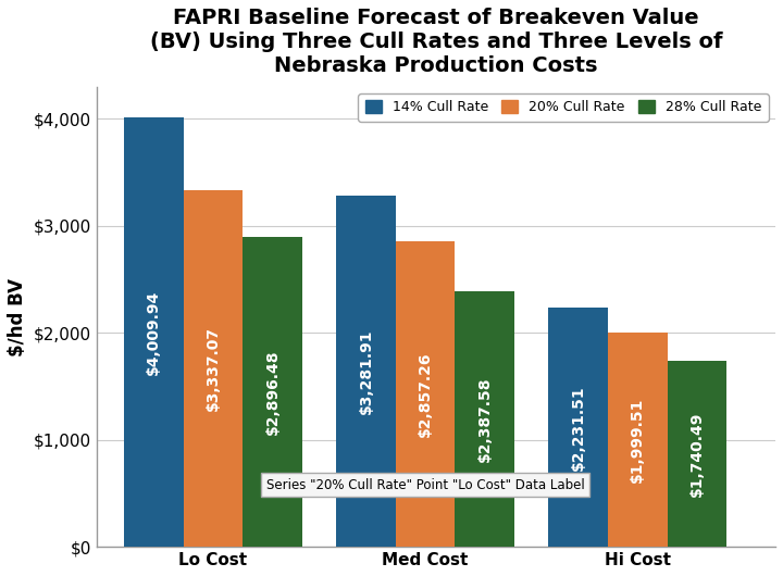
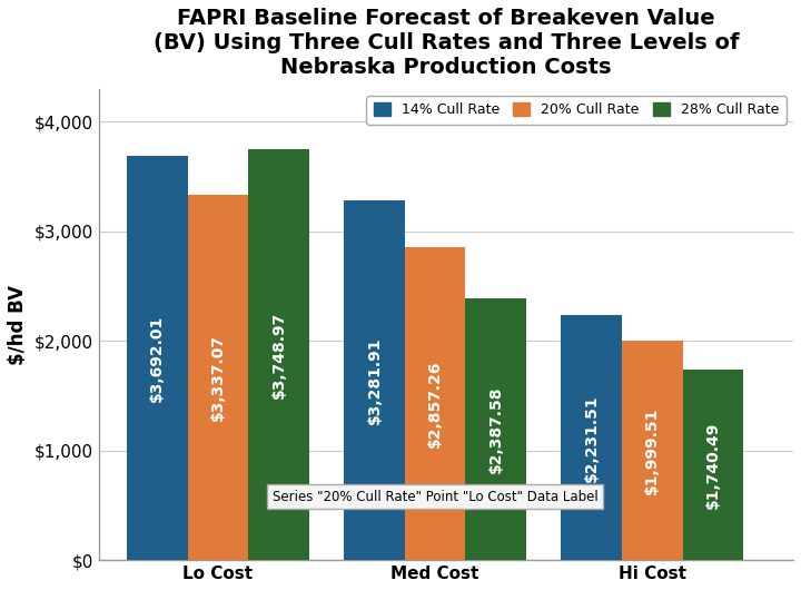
14% Cull Rate/Lo Cost: $4,009.94 -> $3,692.01
28% Cull Rate/Lo Cost: $2,896.48 -> $3,748.97
